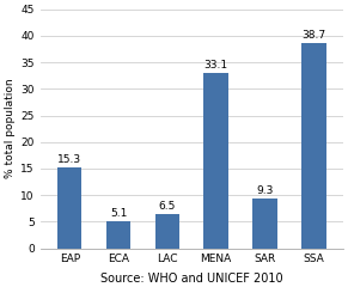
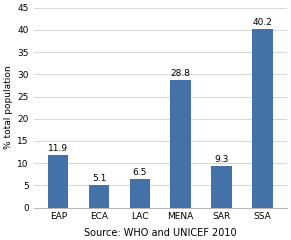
EAP: 15.3 -> 11.9
MENA: 33.1 -> 28.8
SSA: 38.7 -> 40.2
